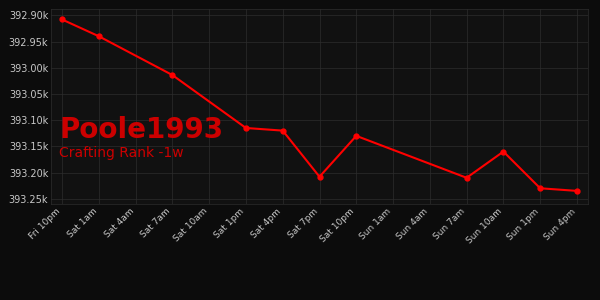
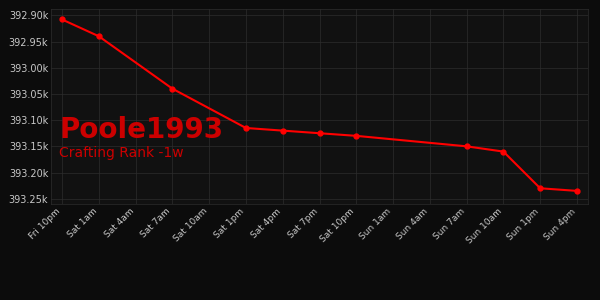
Sat 7am: 393.014k -> 393.040k
Sat 7pm: 393.208k -> 393.125k
Sun 7am: 393.210k -> 393.150k
